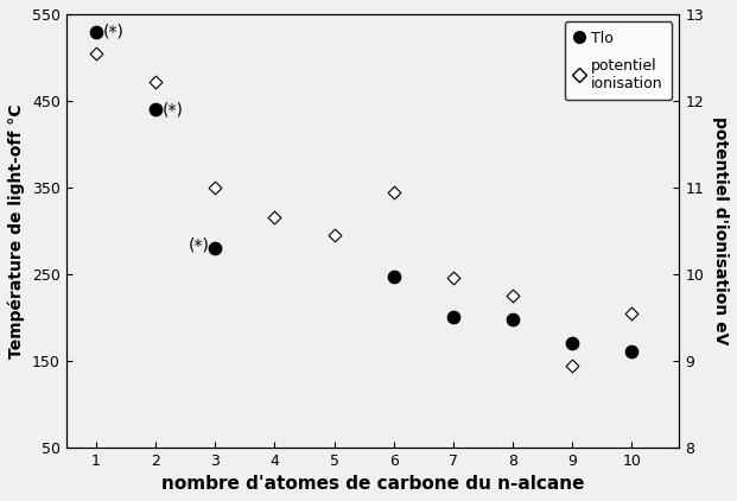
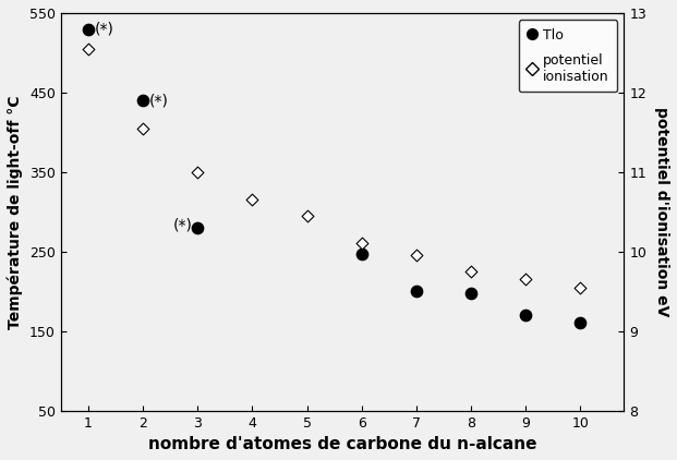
potentiel ionisation/2: 12.22 -> 11.55
potentiel ionisation/6: 10.94 -> 10.10
potentiel ionisation/9: 8.94 -> 9.65
